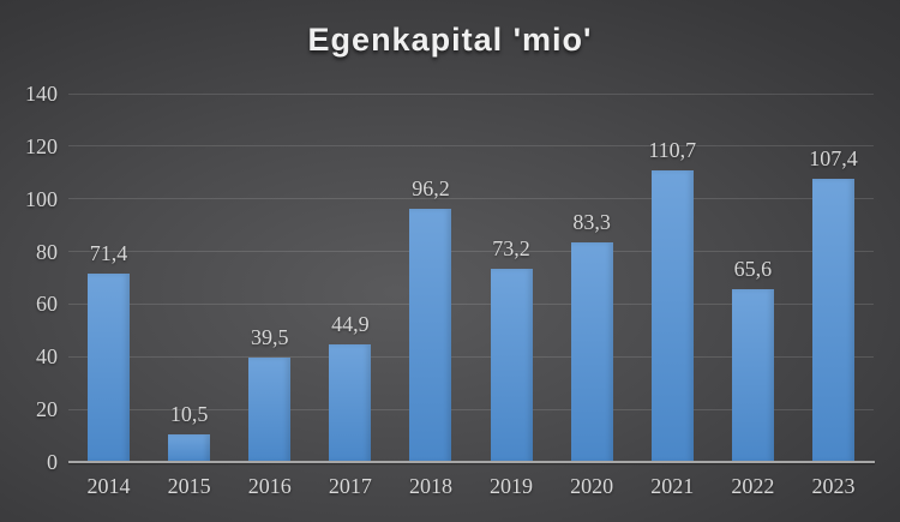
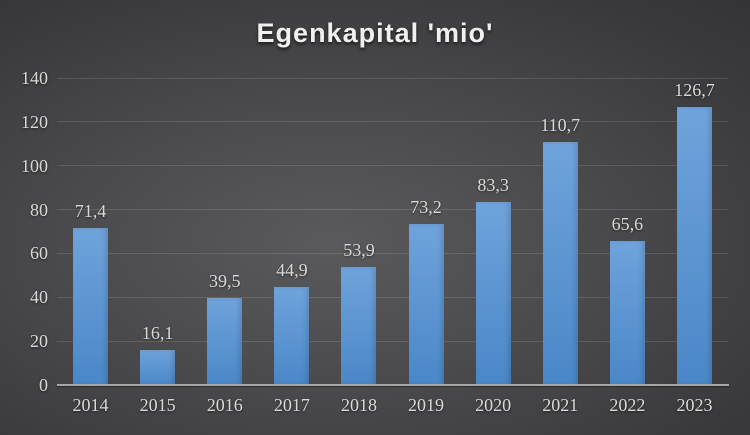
2015: 10,5 -> 16,1
2018: 96,2 -> 53,9
2023: 107,4 -> 126,7
